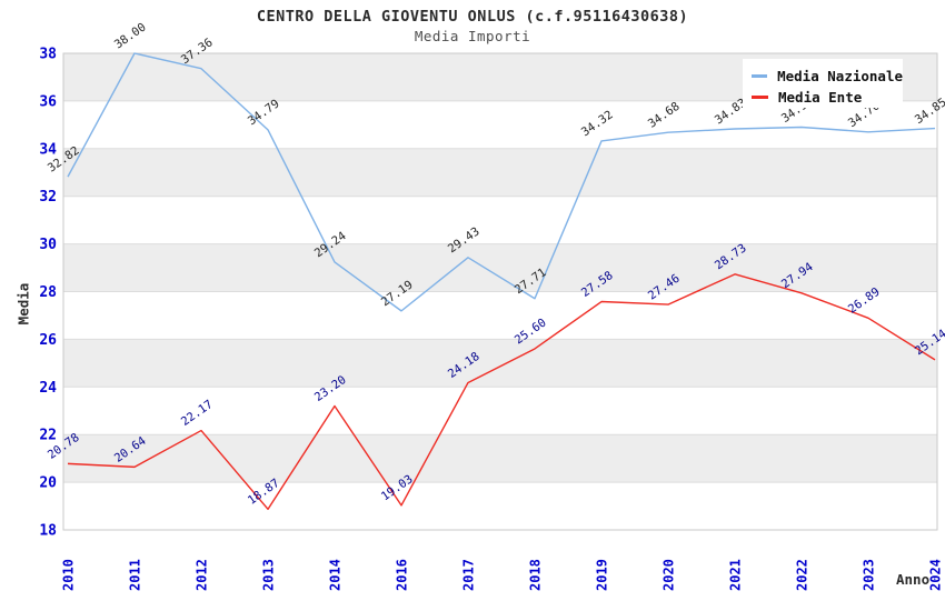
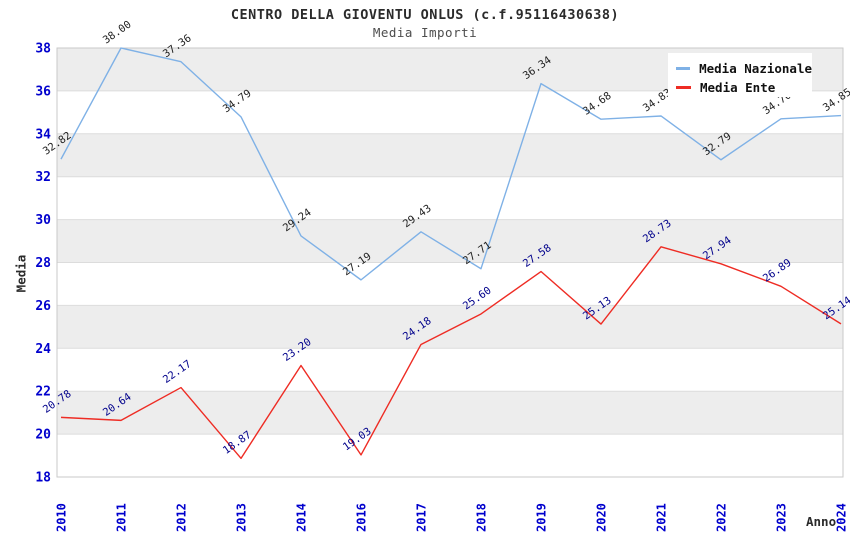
Media Nazionale/2019: 34.32 -> 36.34
Media Ente/2020: 27.46 -> 25.13
Media Nazionale/2022: 34.90 -> 32.79
